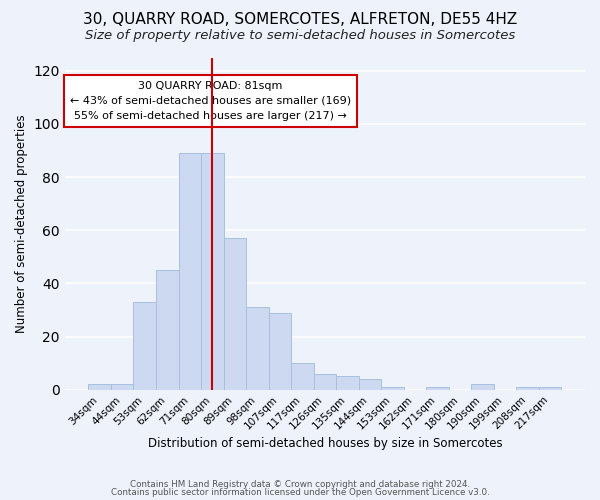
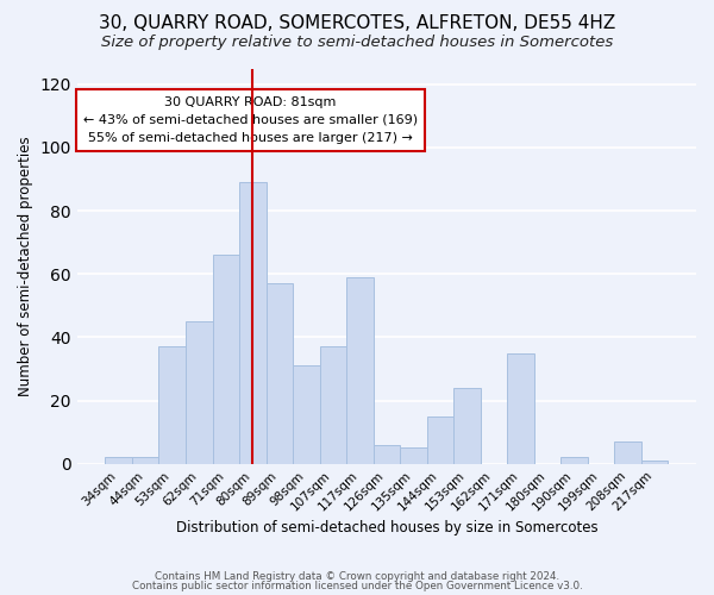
53sqm: 33 -> 37
71sqm: 89 -> 66
107sqm: 29 -> 37
117sqm: 10 -> 59
144sqm: 4 -> 15
153sqm: 1 -> 24
171sqm: 1 -> 35
208sqm: 1 -> 7
